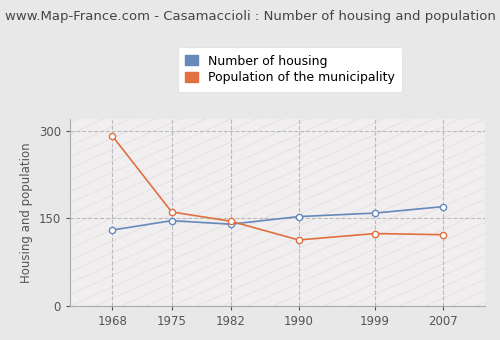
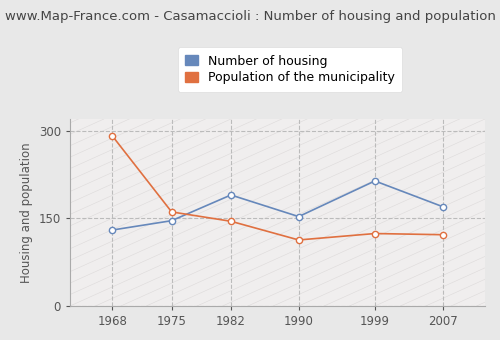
Number of housing/1982: 140 -> 190
Number of housing/1999: 159 -> 214
